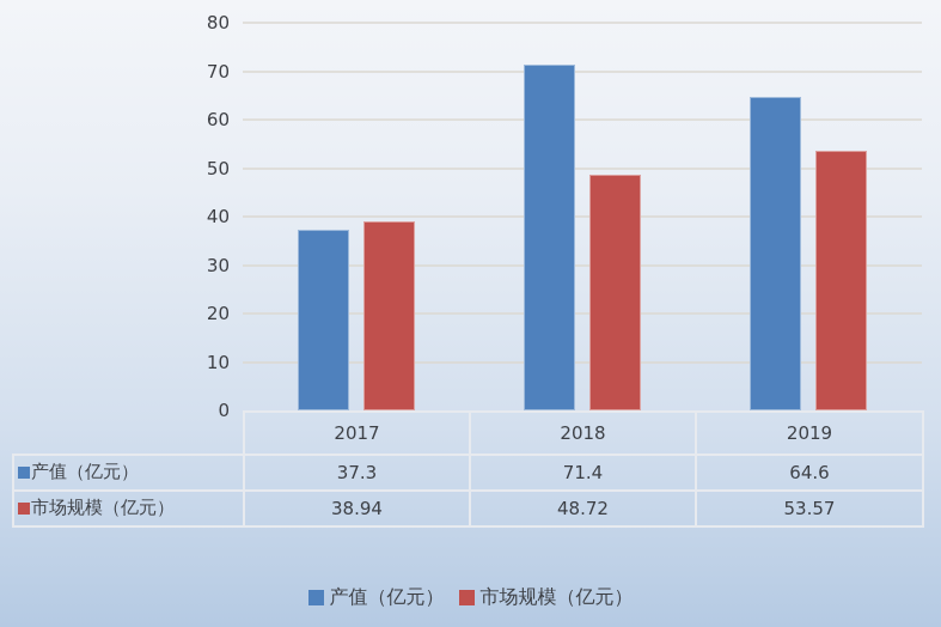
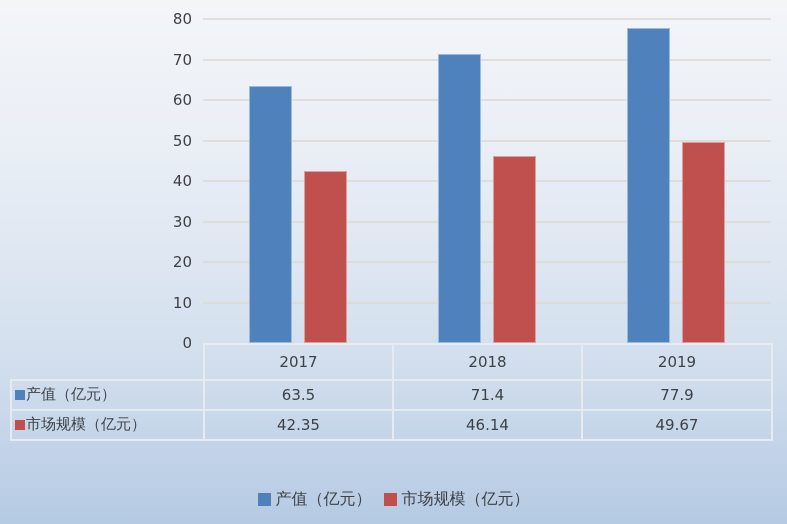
产值（亿元）/2017: 37.3 -> 63.5
市场规模（亿元）/2017: 38.94 -> 42.35
市场规模（亿元）/2018: 48.72 -> 46.14
产值（亿元）/2019: 64.6 -> 77.9
市场规模（亿元）/2019: 53.57 -> 49.67
